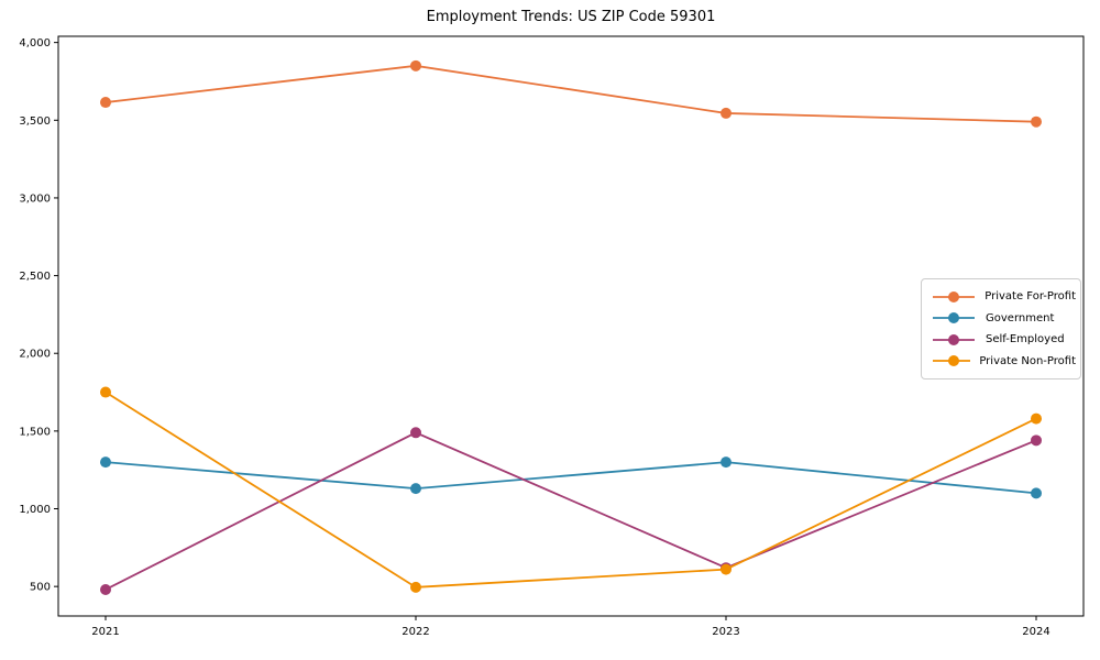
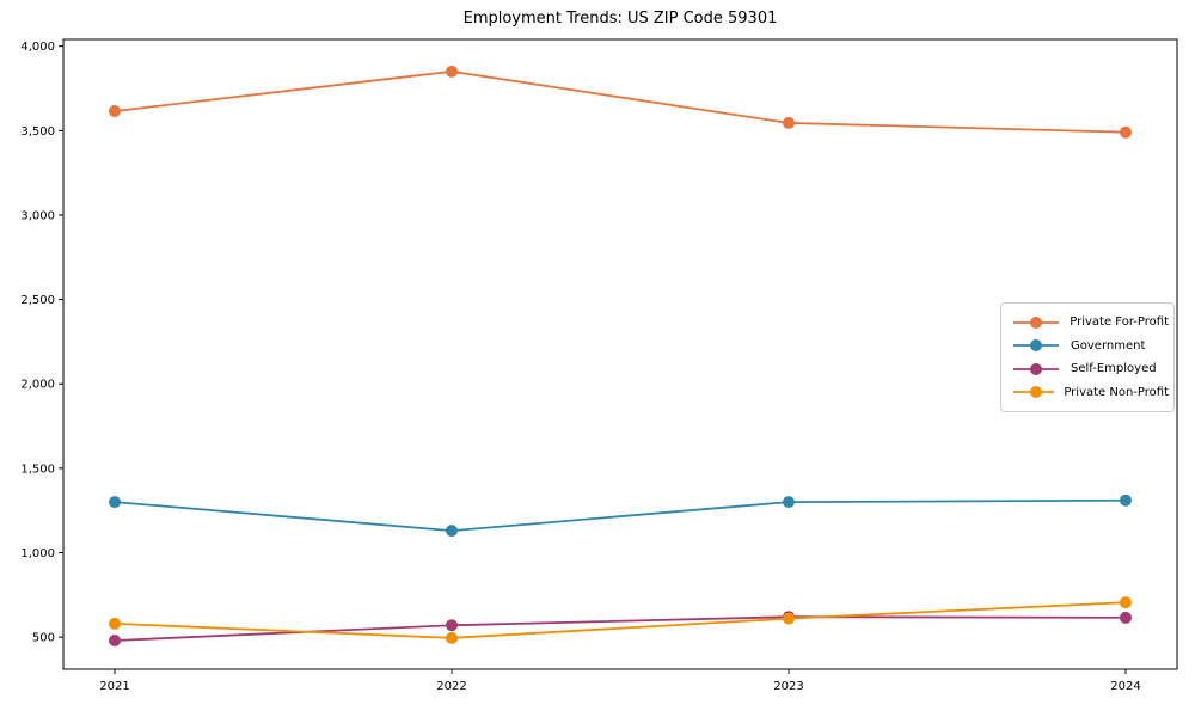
Private Non-Profit/2021: 1750 -> 580
Self-Employed/2022: 1490 -> 570
Government/2024: 1100 -> 1310
Self-Employed/2024: 1440 -> 620
Private Non-Profit/2024: 1580 -> 700
